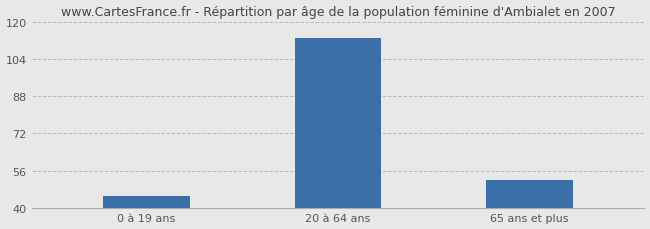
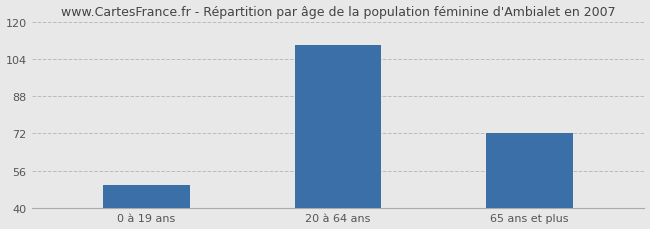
0 à 19 ans: 45 -> 50
20 à 64 ans: 113 -> 110
65 ans et plus: 52 -> 72
